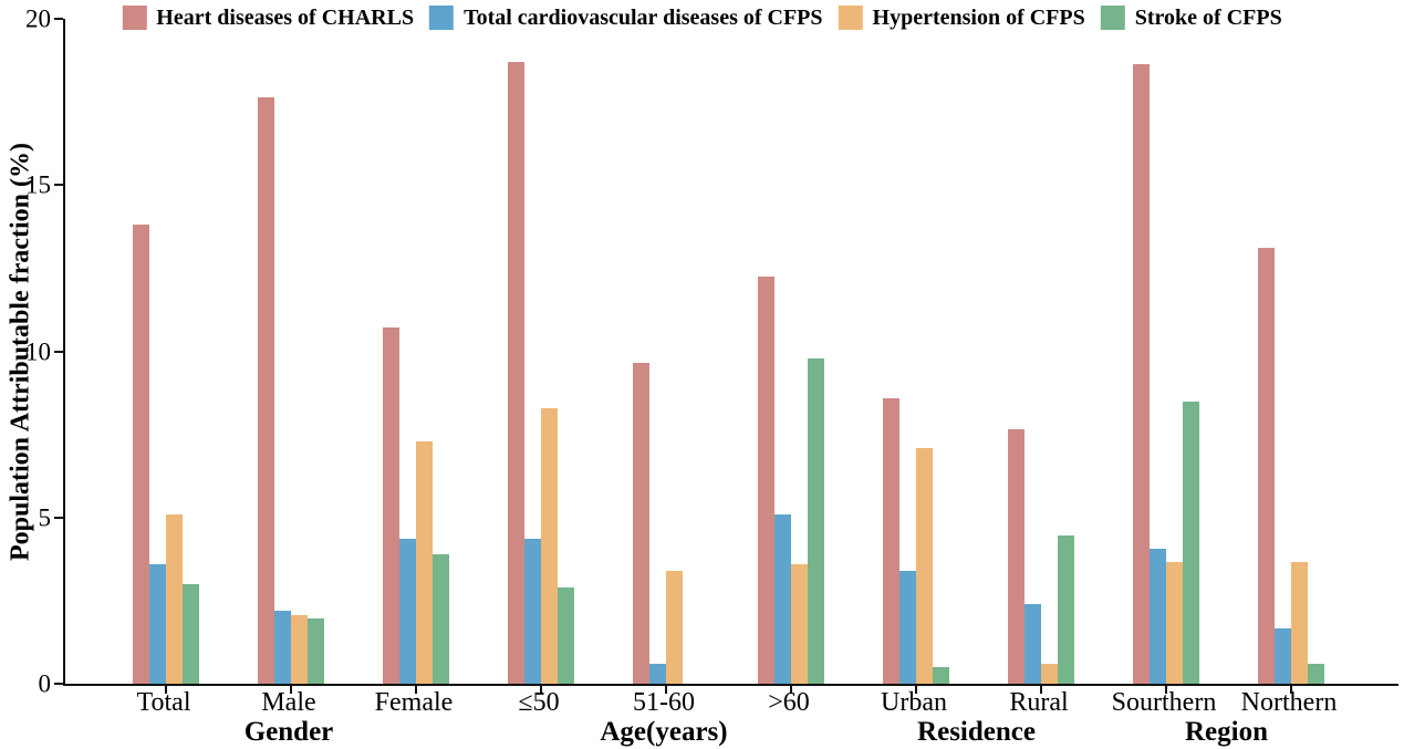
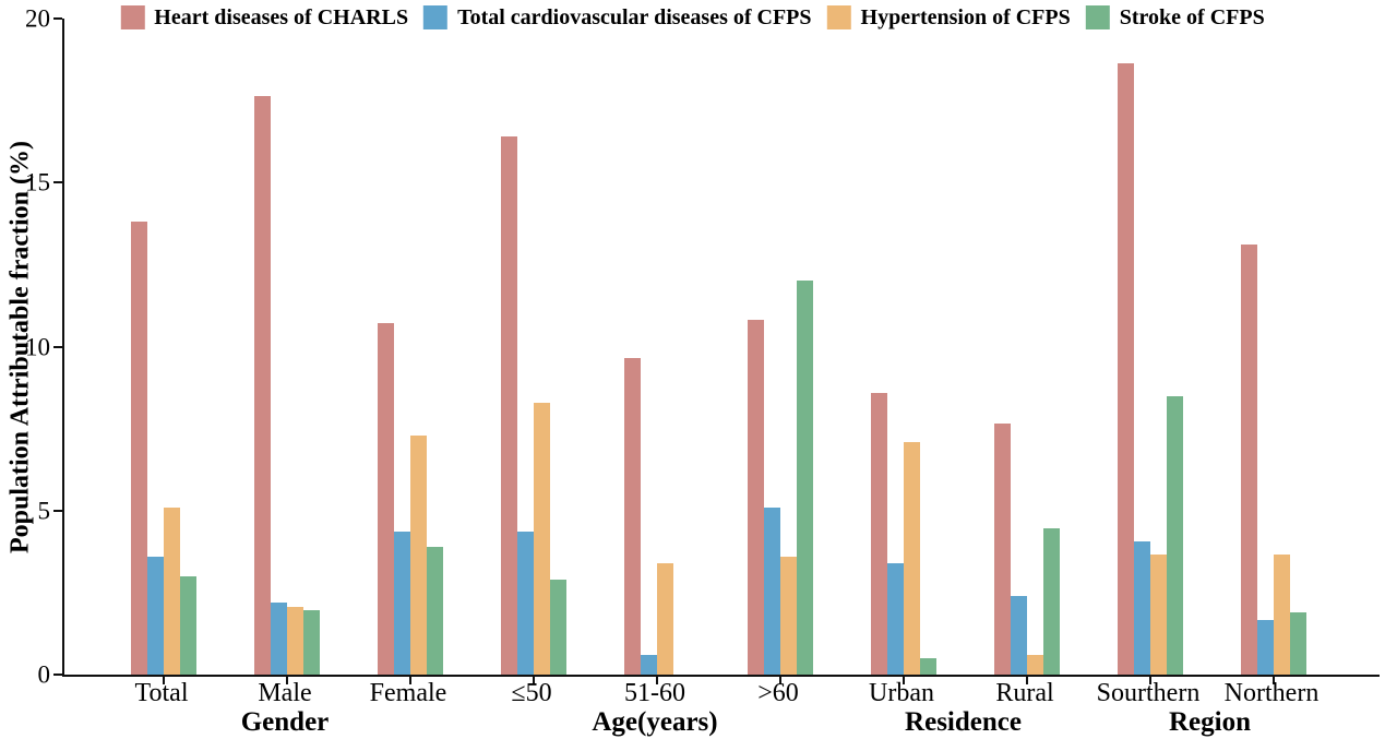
Heart diseases of CHARLS/≤50: 18.7 -> 16.4
Heart diseases of CHARLS/>60: 12.2 -> 10.8
Stroke of CFPS/>60: 9.8 -> 12.0
Stroke of CFPS/Northern: 0.6 -> 1.9
